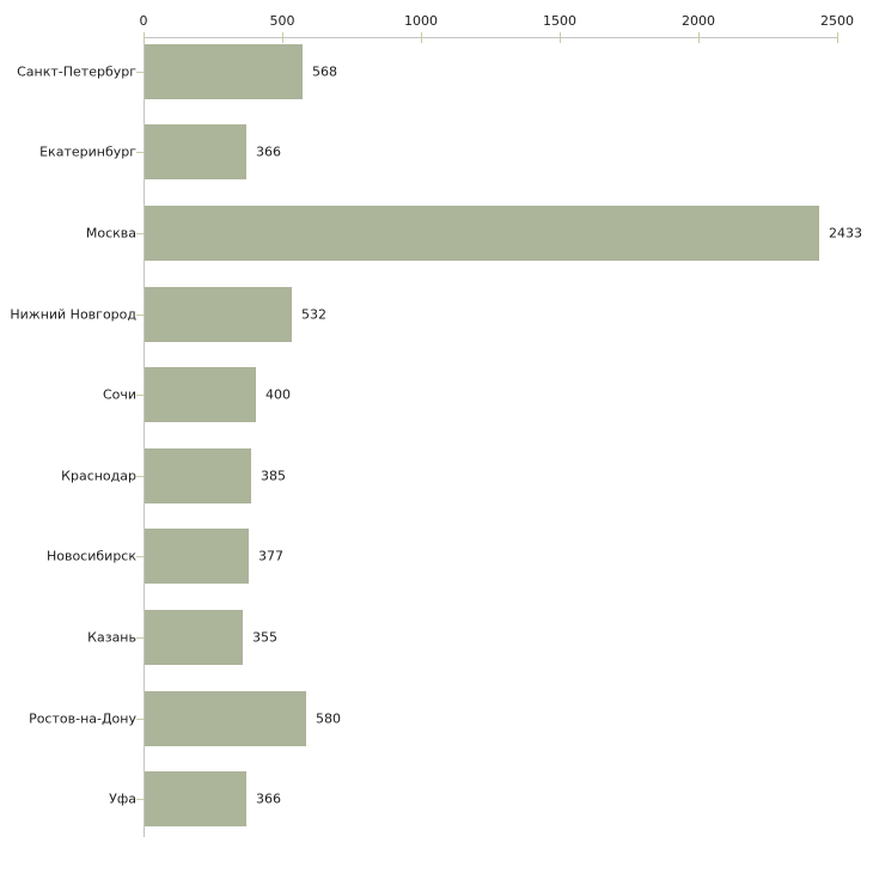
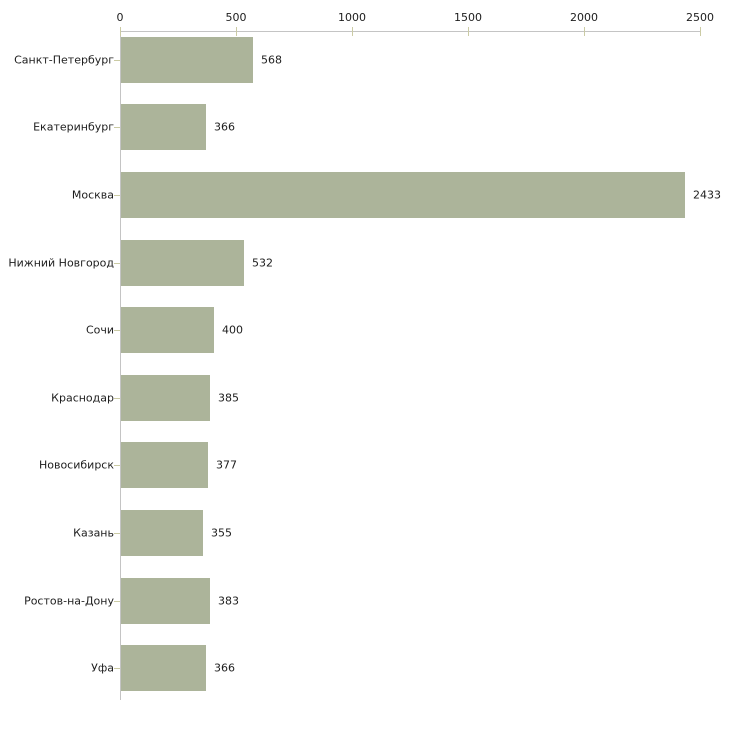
Ростов-на-Дону: 580 -> 383
